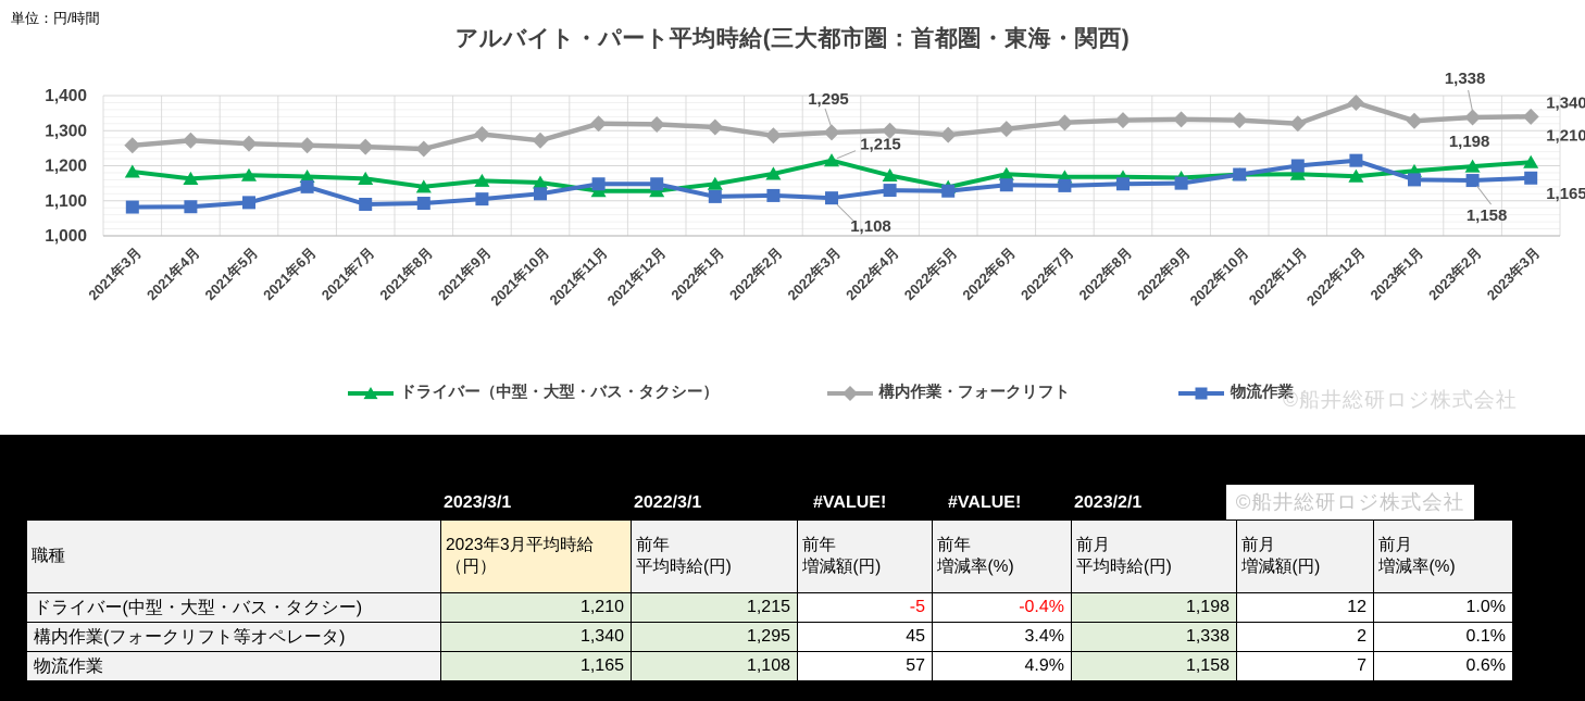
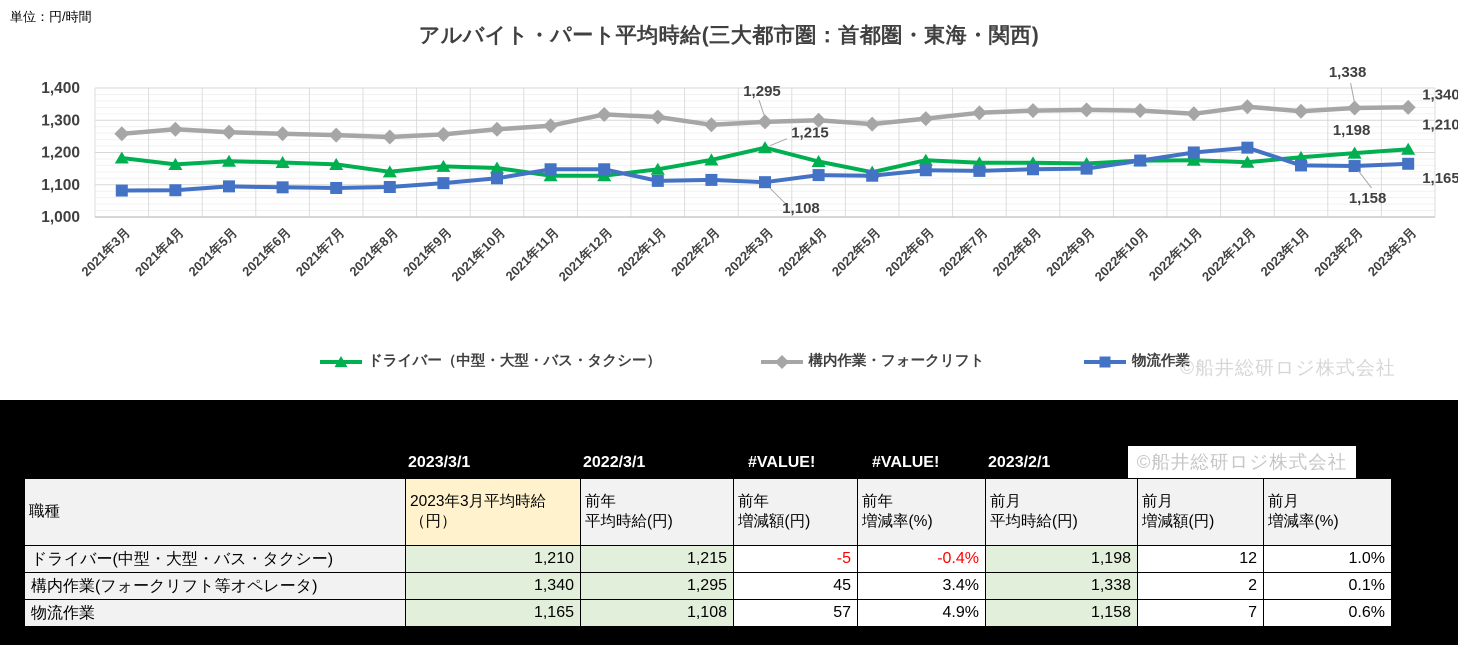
物流作業/2021年6月: 1140 -> 1090
構内作業・フォークリフト/2021年9月: 1290 -> 1260
構内作業・フォークリフト/2021年11月: 1320 -> 1280
構内作業・フォークリフト/2022年12月: 1380 -> 1340
